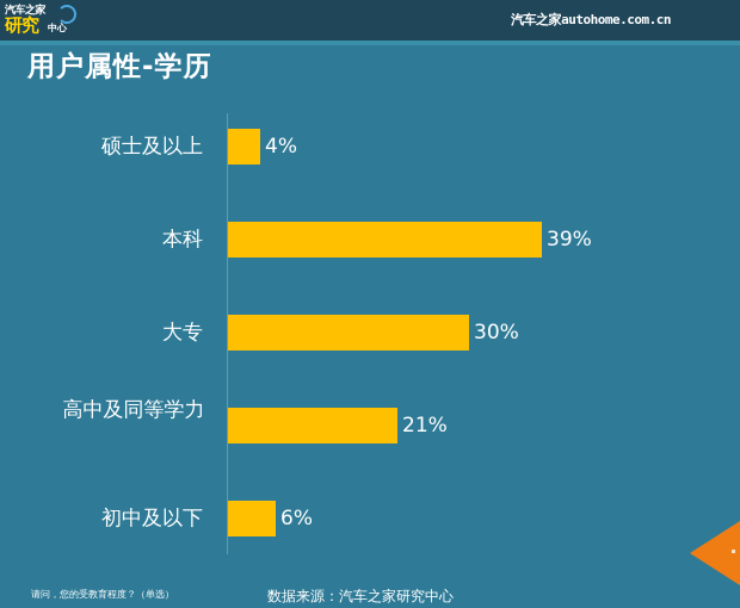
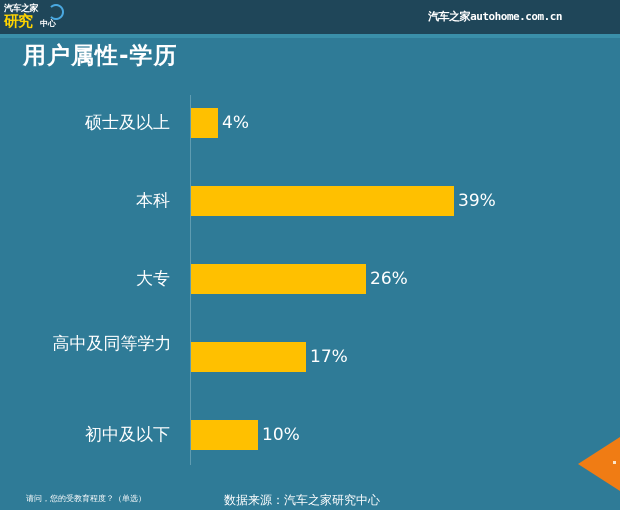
大专: 30% -> 26%
高中及同等学力: 21% -> 17%
初中及以下: 6% -> 10%
